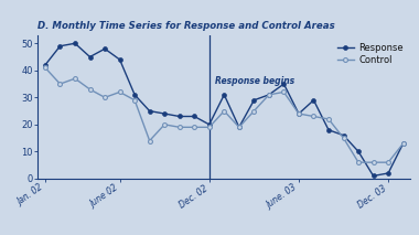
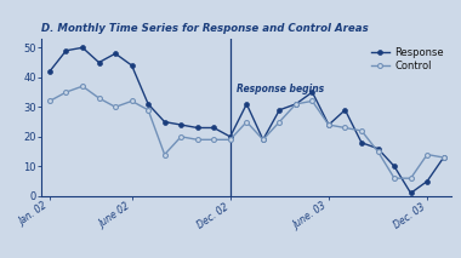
Control/Jan. 02: 41 -> 32
Response/Dec. 03: 2 -> 5
Control/Dec. 03: 6 -> 14
